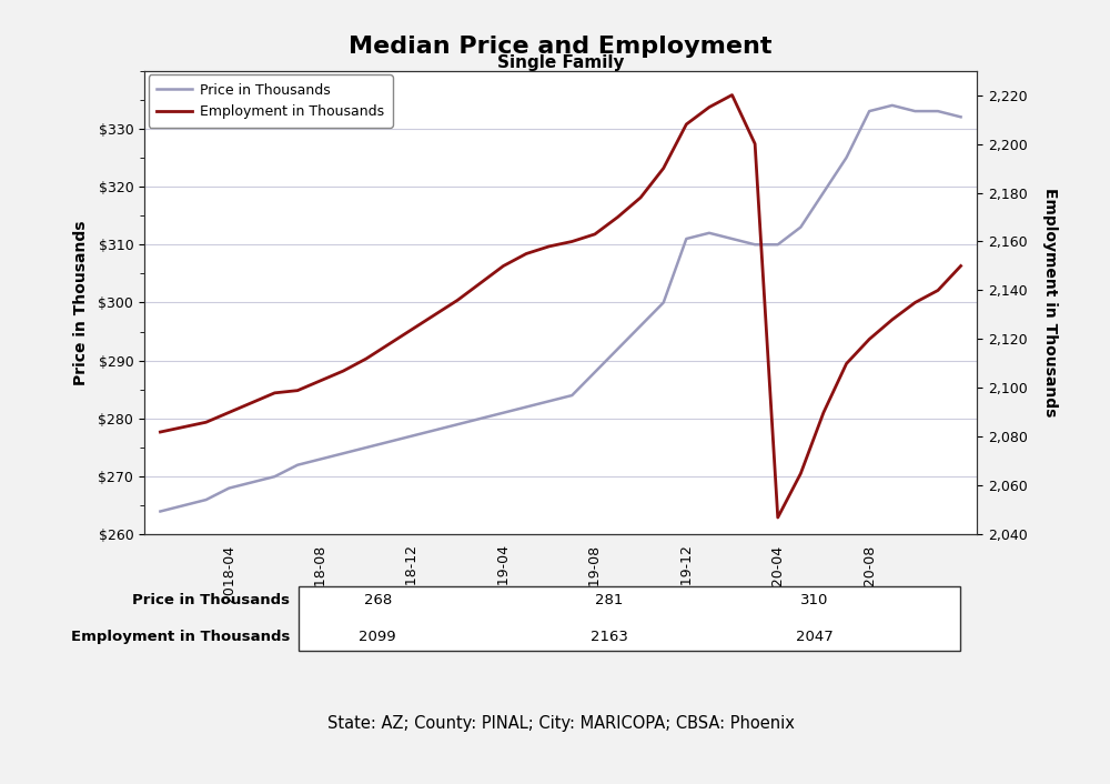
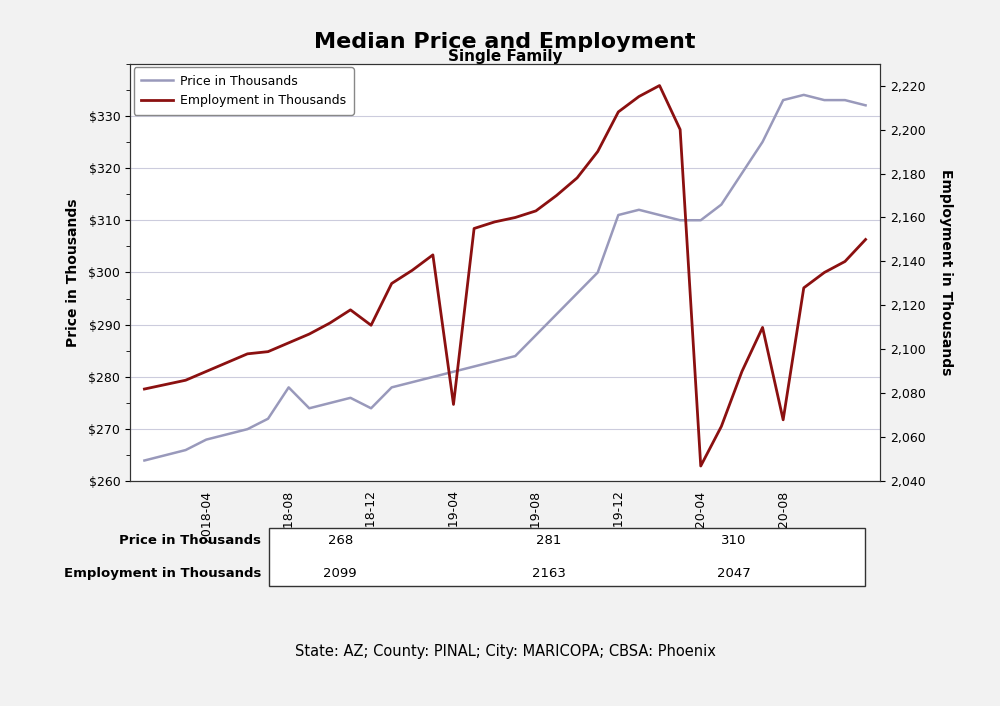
Price in Thousands/2018-08: $273 -> $278
Price in Thousands/2018-12: $277 -> $274
Employment in Thousands/2018-12: 2,124 -> 2,111
Employment in Thousands/2019-04: 2,150 -> 2,075
Employment in Thousands/2020-08: 2,120 -> 2,068
